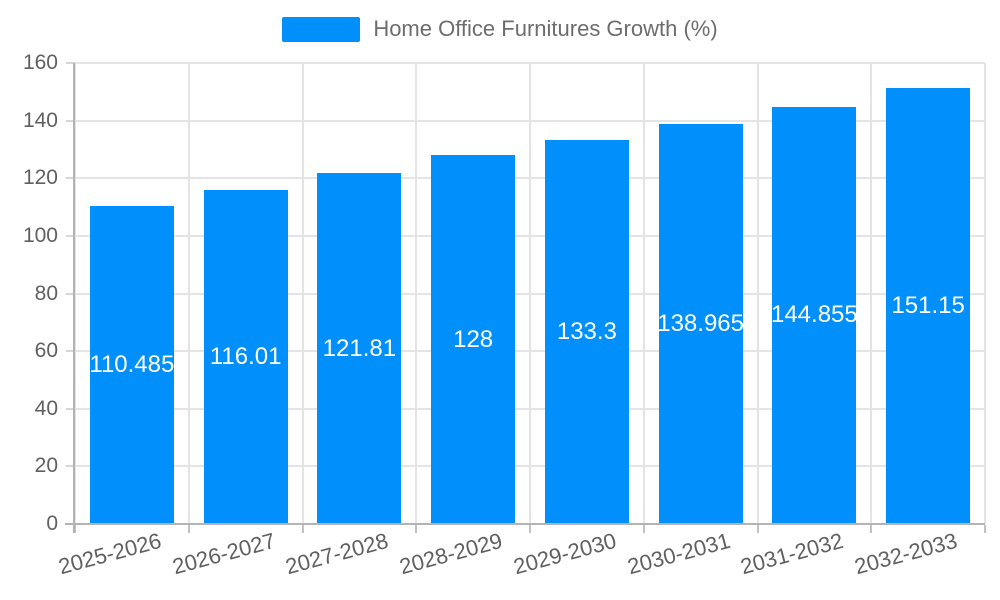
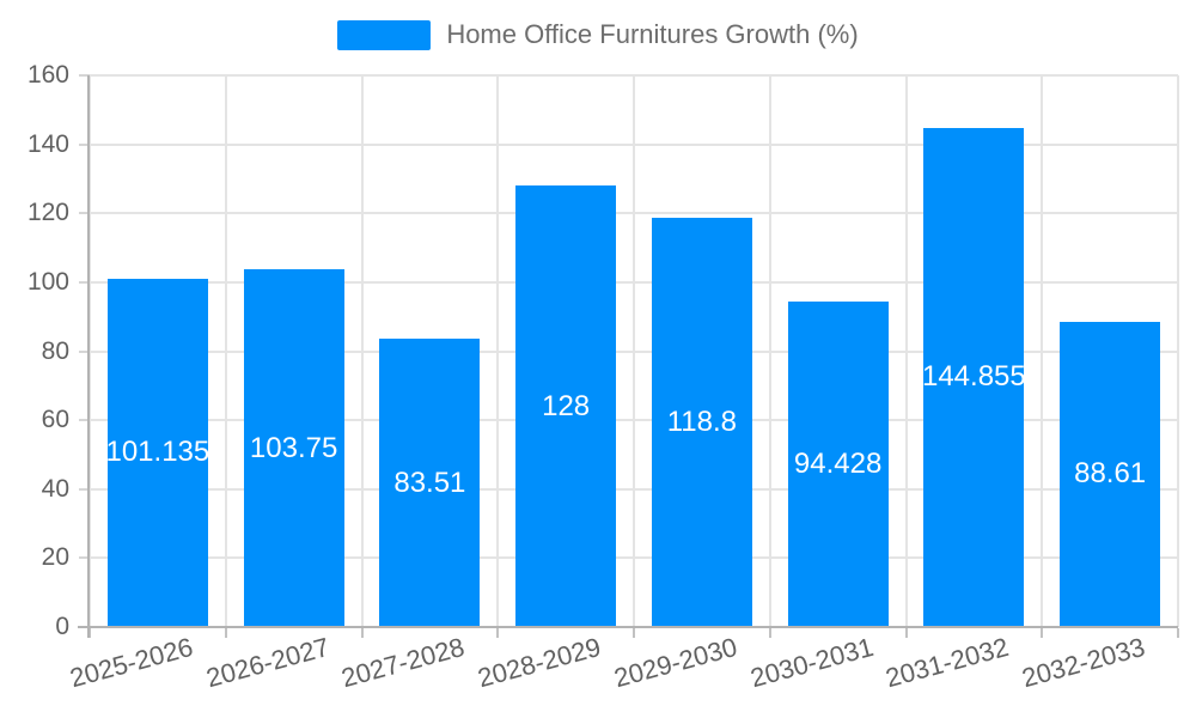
2025-2026: 110.485 -> 101.135
2026-2027: 116.01 -> 103.75
2027-2028: 121.81 -> 83.51
2029-2030: 133.3 -> 118.8
2030-2031: 138.965 -> 94.428
2032-2033: 151.15 -> 88.61
